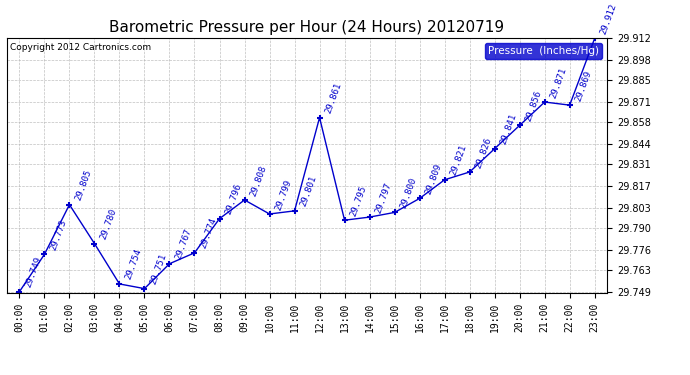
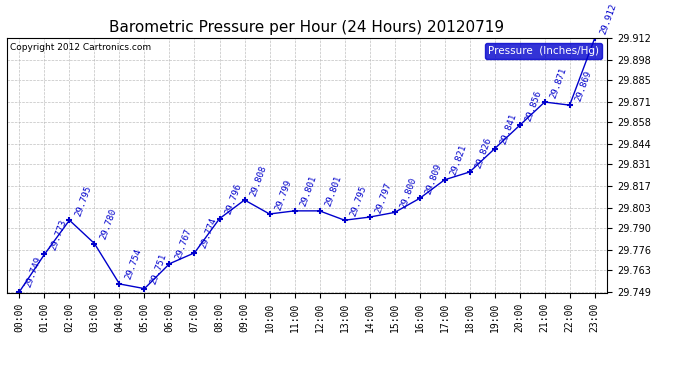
02:00: 29.805 -> 29.795
12:00: 29.861 -> 29.801
